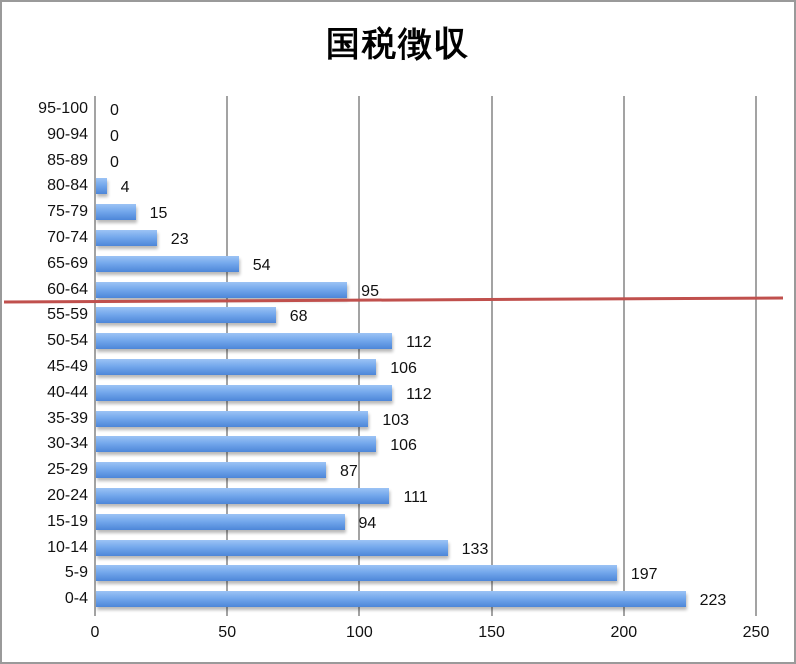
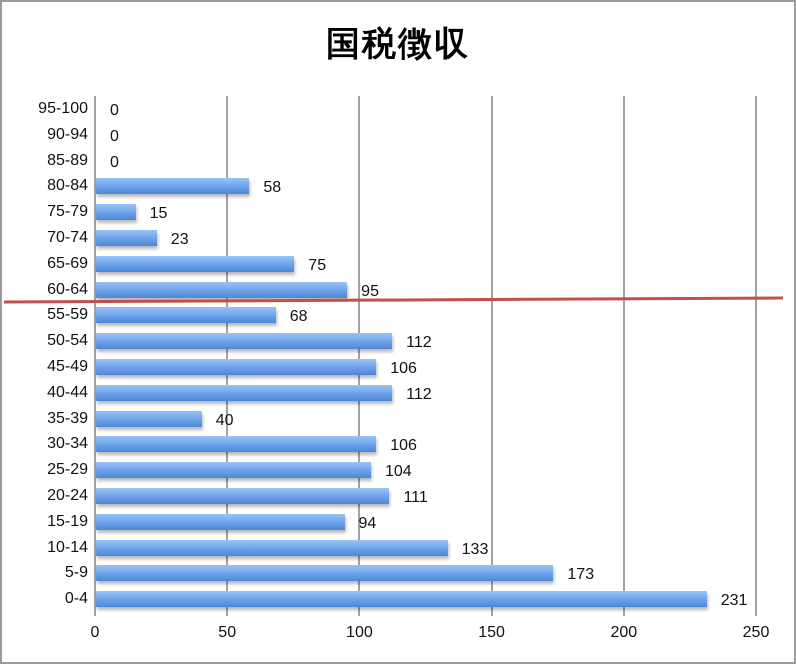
0-4: 223 -> 231
5-9: 197 -> 173
25-29: 87 -> 104
35-39: 103 -> 40
65-69: 54 -> 75
80-84: 4 -> 58
